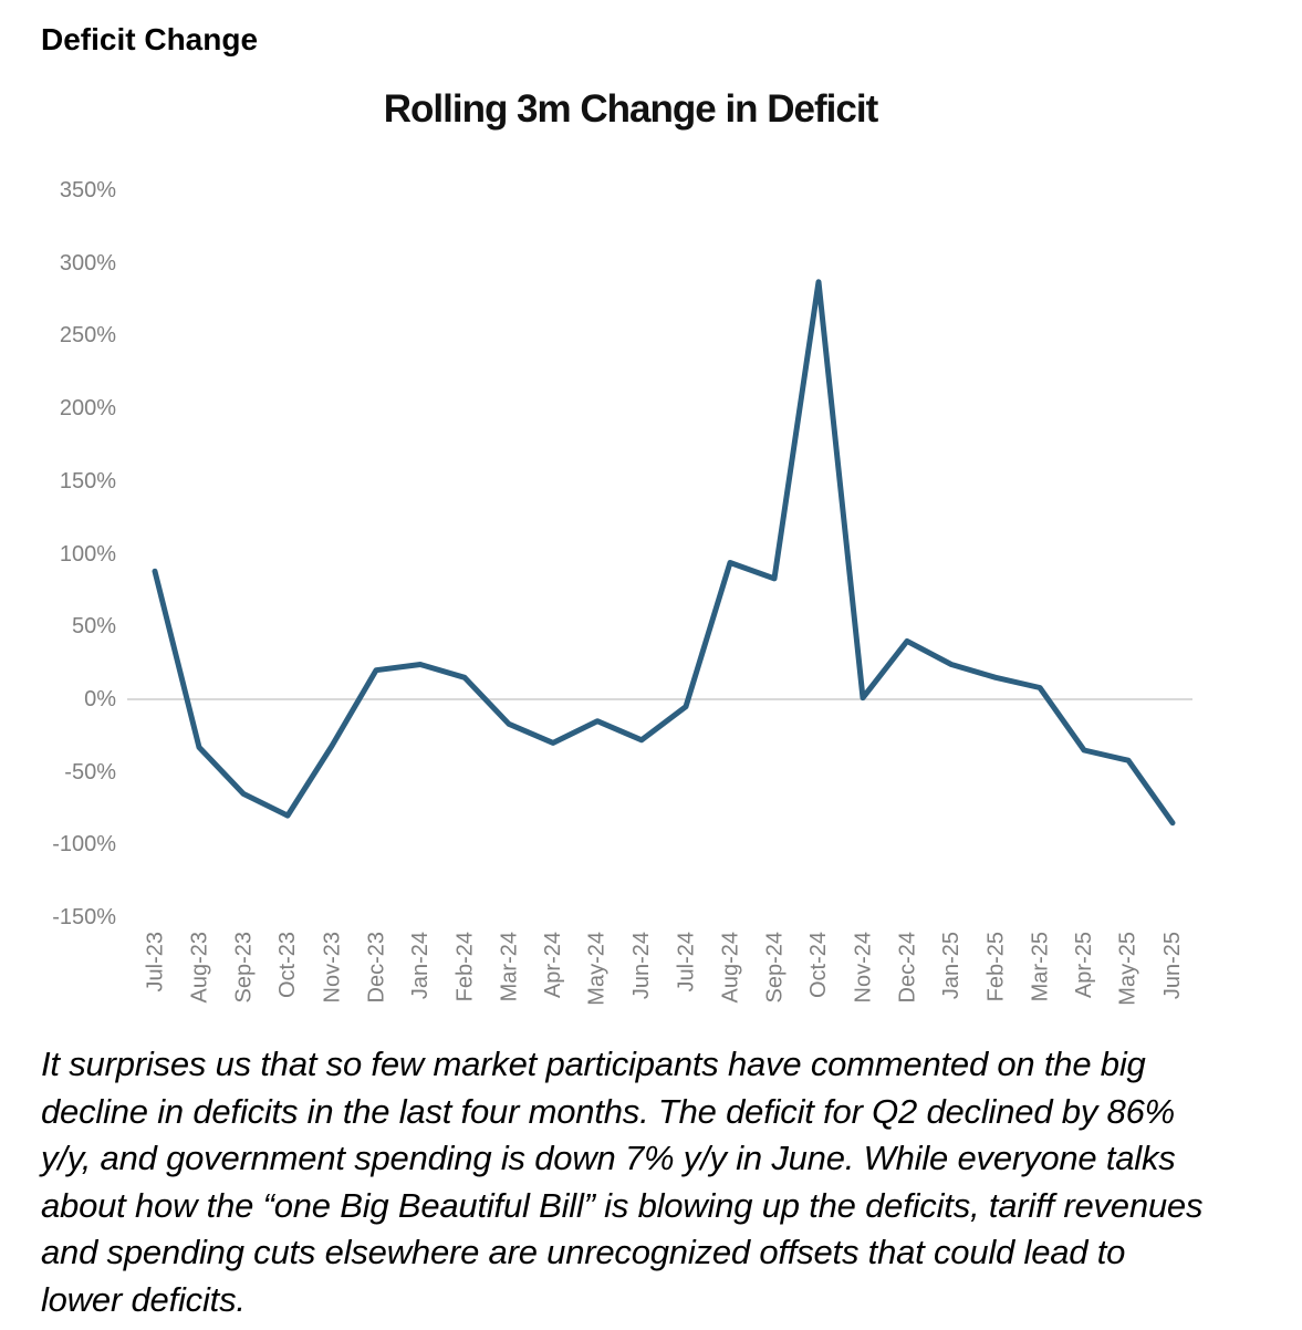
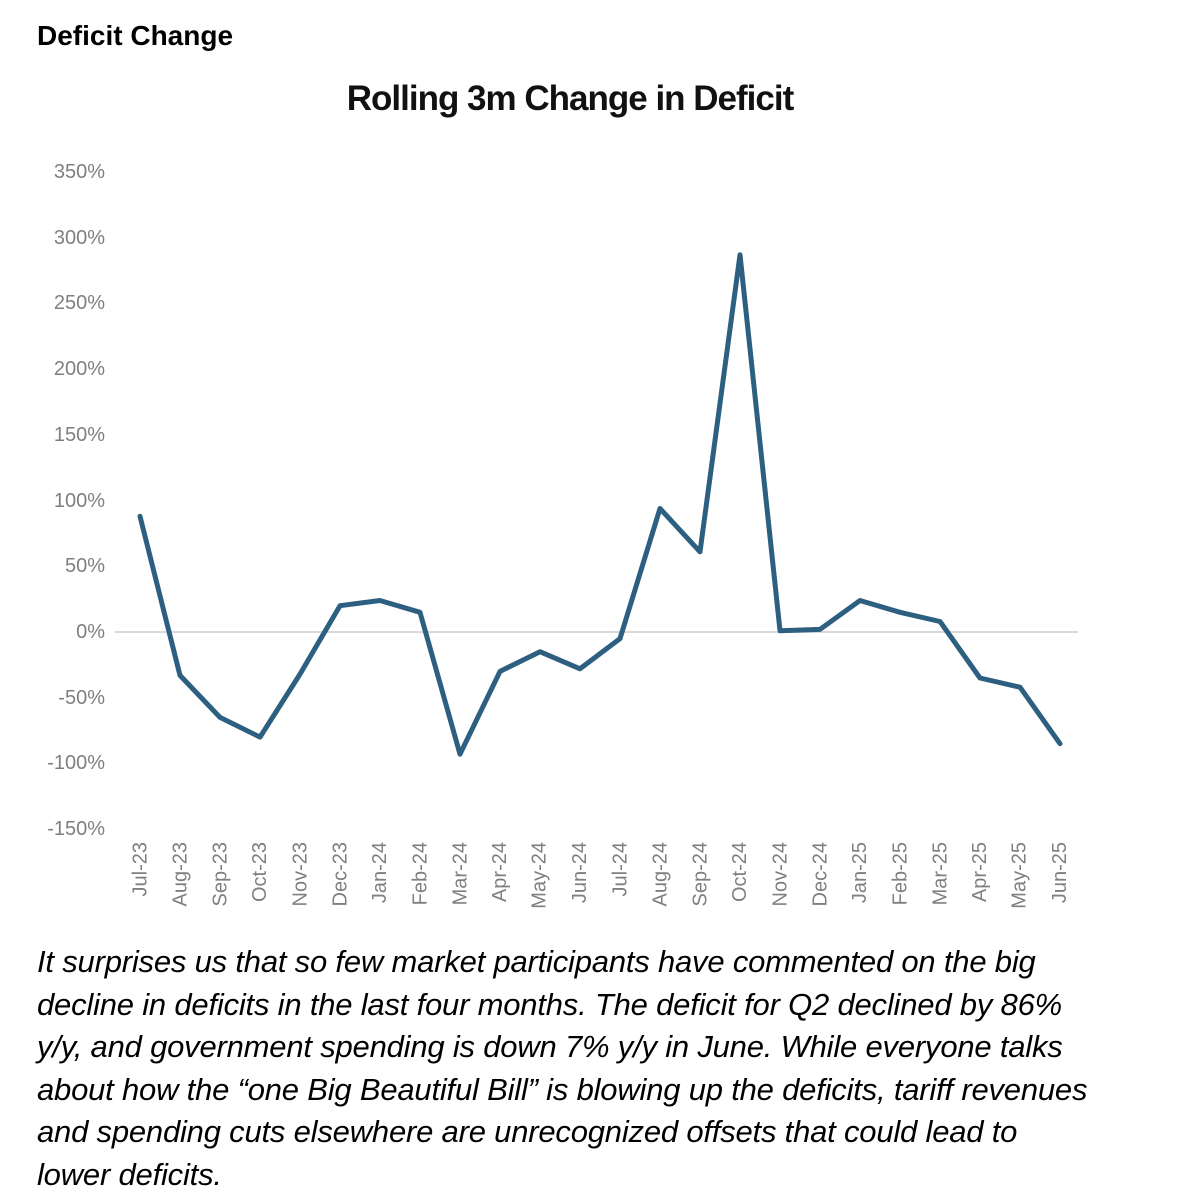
Mar-24: -17% -> -93%
Sep-24: 83% -> 61%
Dec-24: 40% -> 2%
